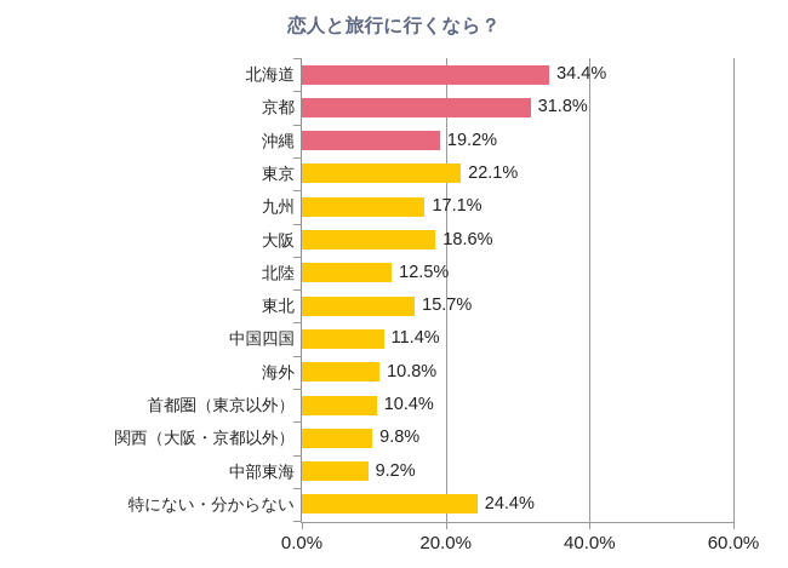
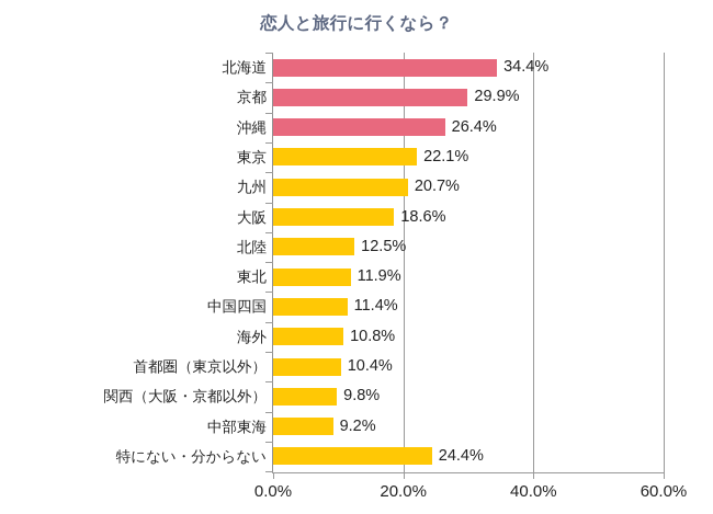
京都: 31.8% -> 29.9%
沖縄: 19.2% -> 26.4%
九州: 17.1% -> 20.7%
東北: 15.7% -> 11.9%
